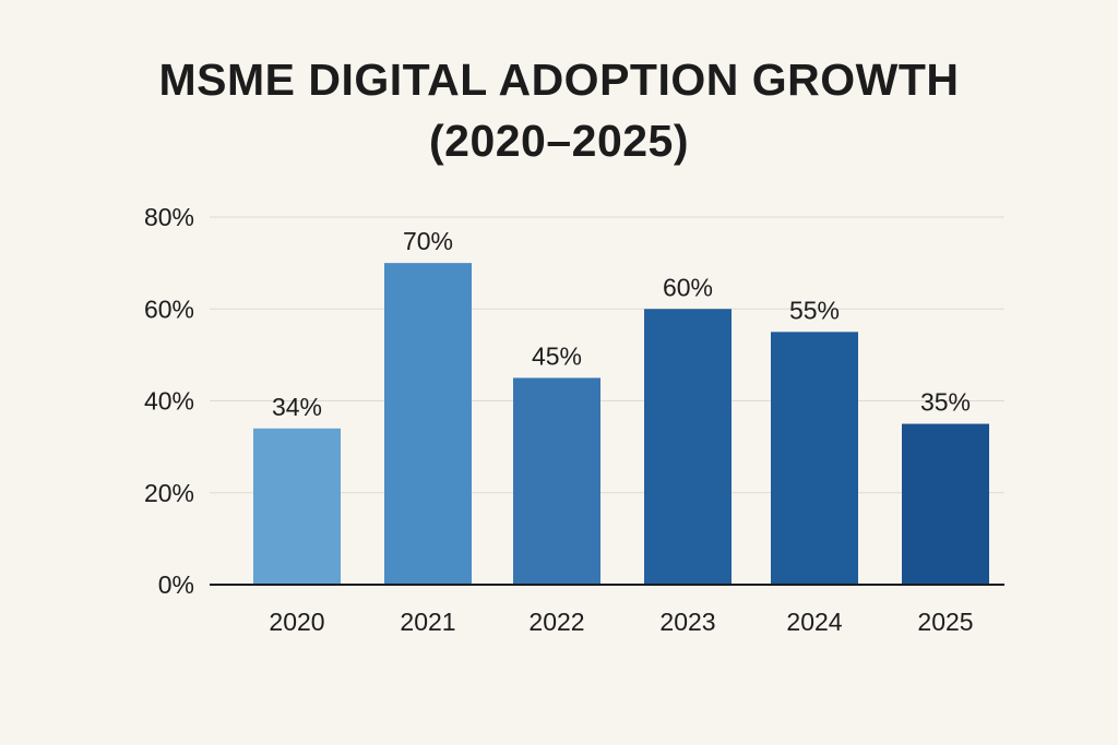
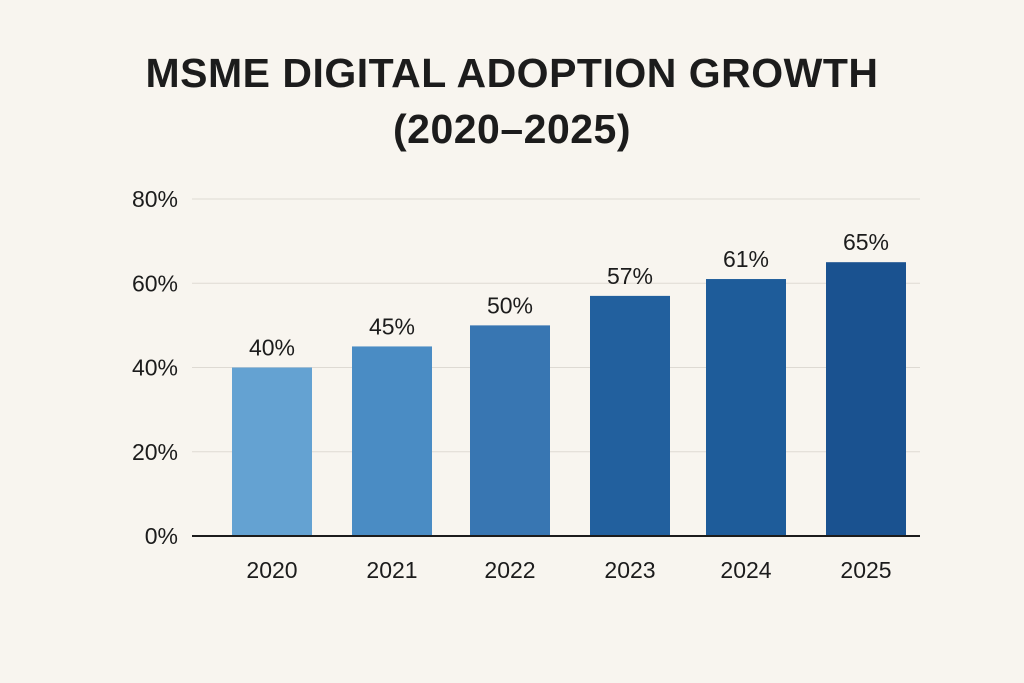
2020: 34% -> 40%
2021: 70% -> 45%
2022: 45% -> 50%
2023: 60% -> 57%
2024: 55% -> 61%
2025: 35% -> 65%
